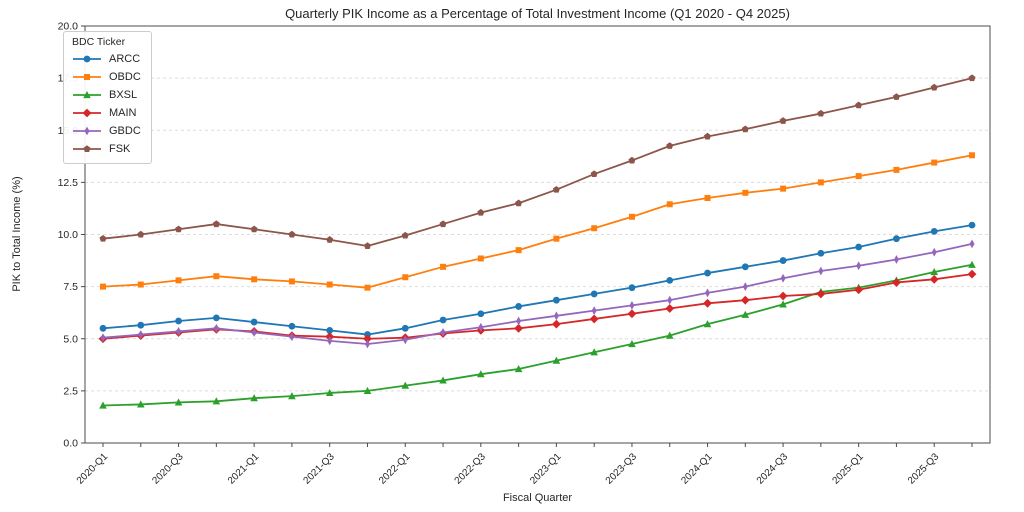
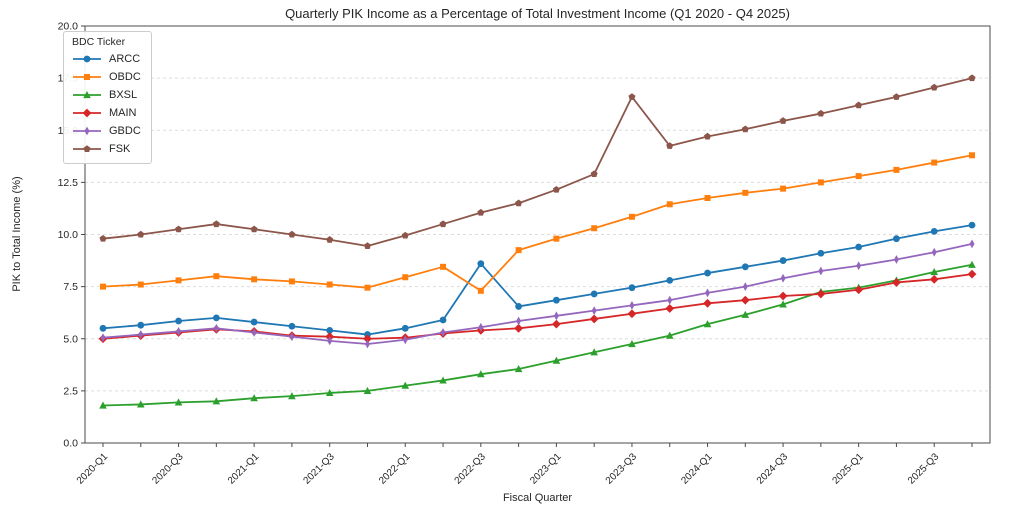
ARCC/2022-Q3: 6.2 -> 8.6
OBDC/2022-Q3: 8.8 -> 7.3
FSK/2023-Q3: 13.6 -> 16.6
